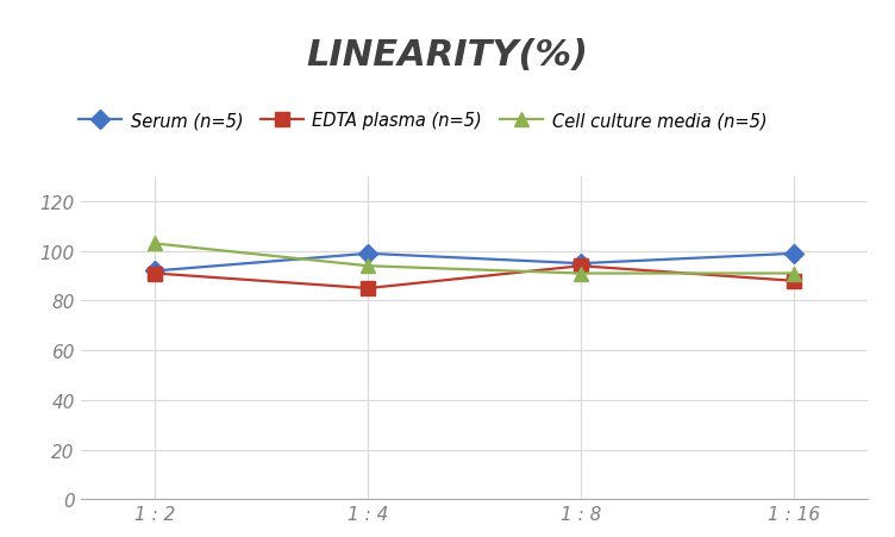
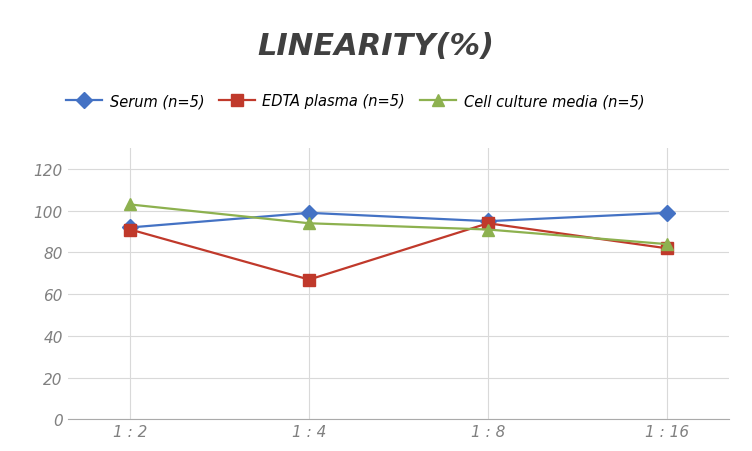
EDTA plasma (n=5)/1 : 4: 85 -> 67
EDTA plasma (n=5)/1 : 16: 88 -> 82
Cell culture media (n=5)/1 : 16: 91 -> 84
